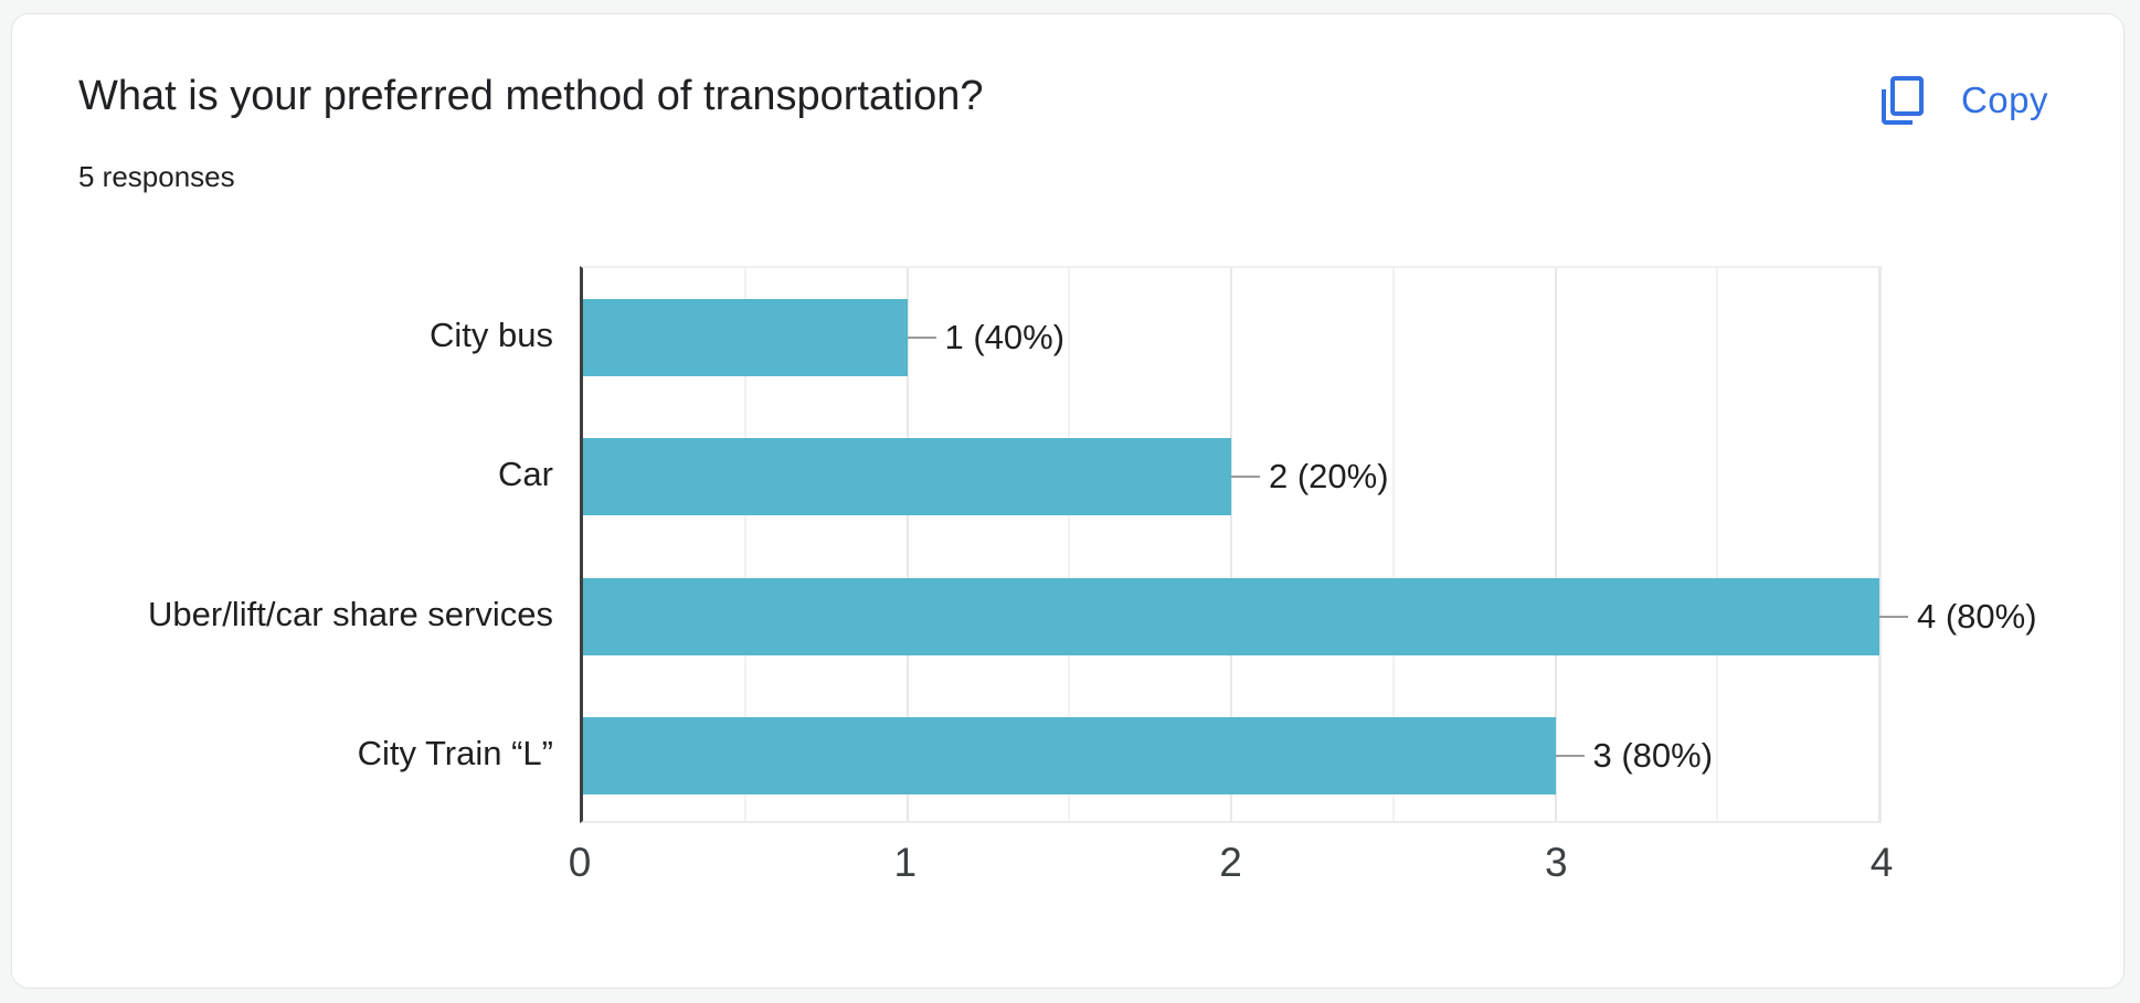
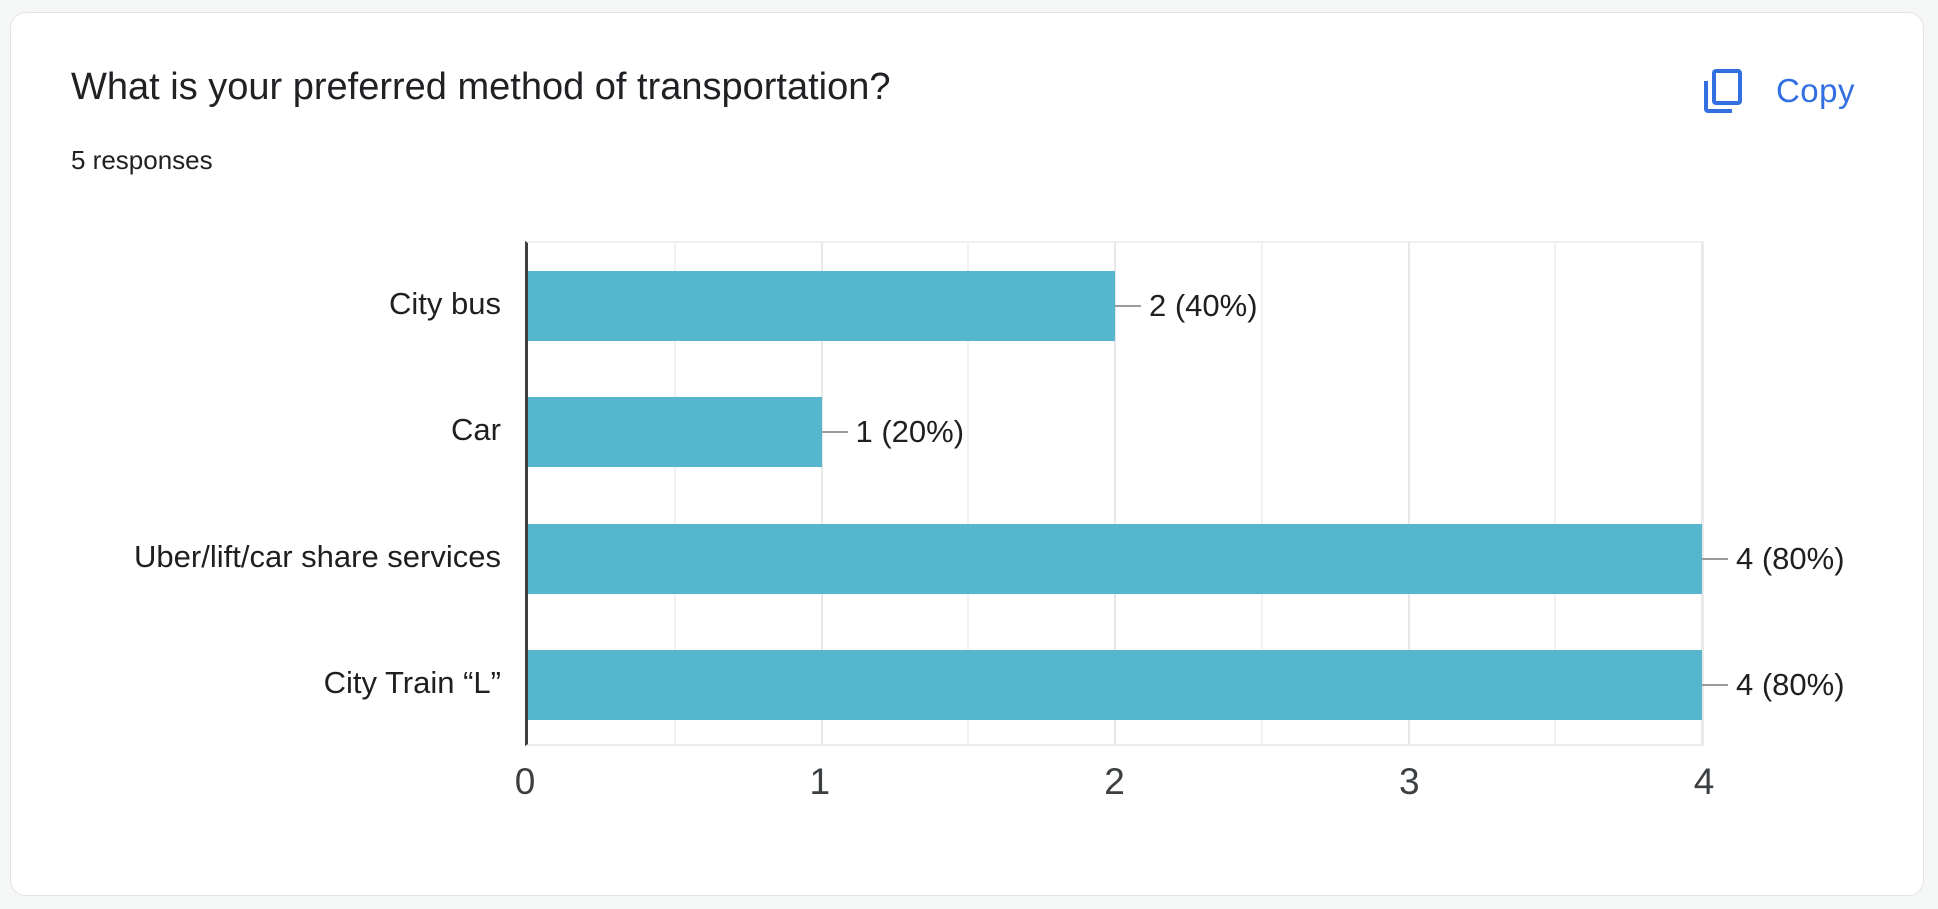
City bus: 1 -> 2
Car: 2 -> 1
City Train “L”: 3 -> 4
